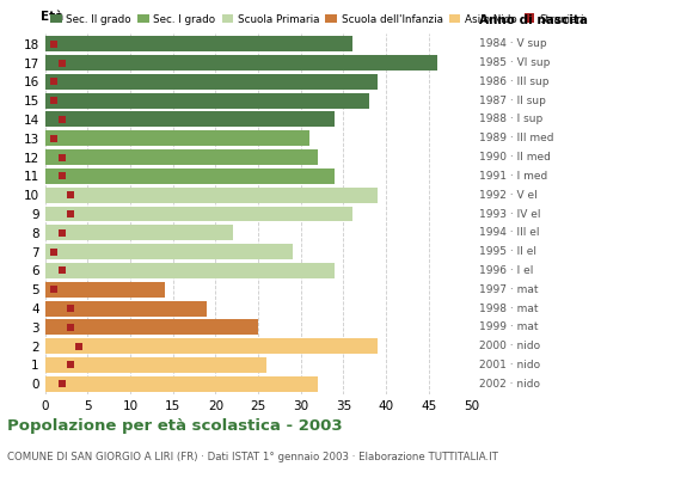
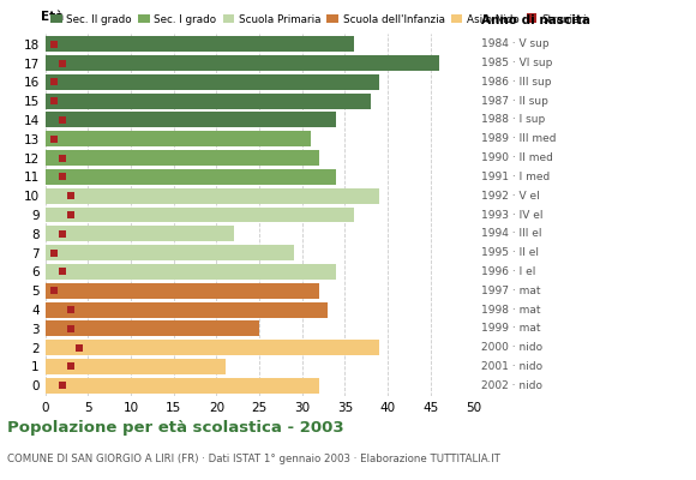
5: 14 -> 32
4: 19 -> 33
1: 26 -> 21
